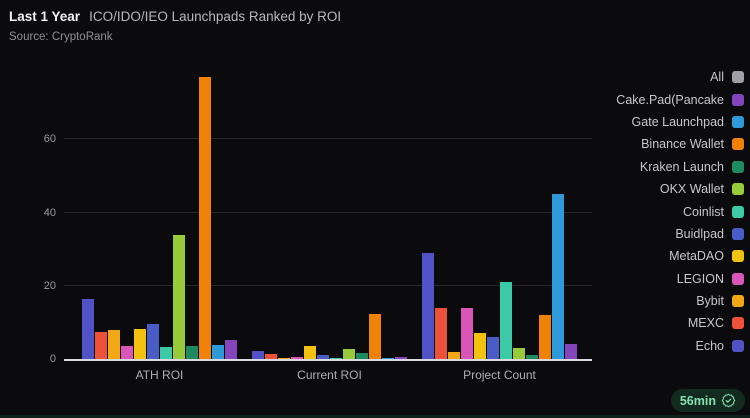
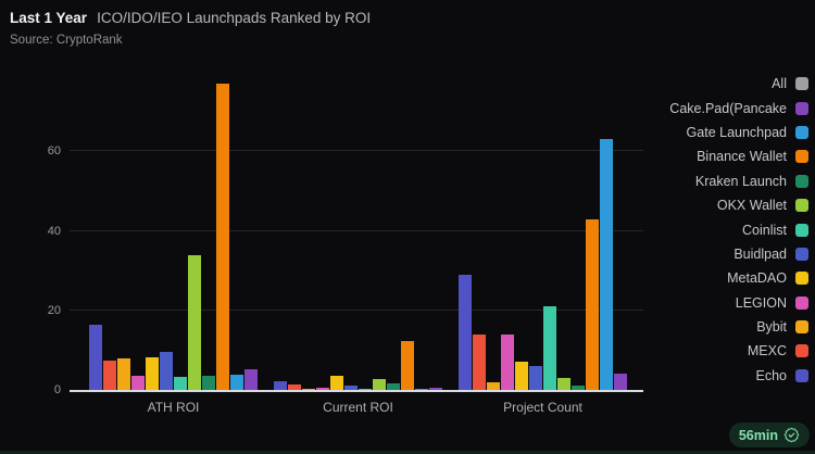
Gate Launchpad/Project Count: 45 -> 63
Binance Wallet/Project Count: 12 -> 43
